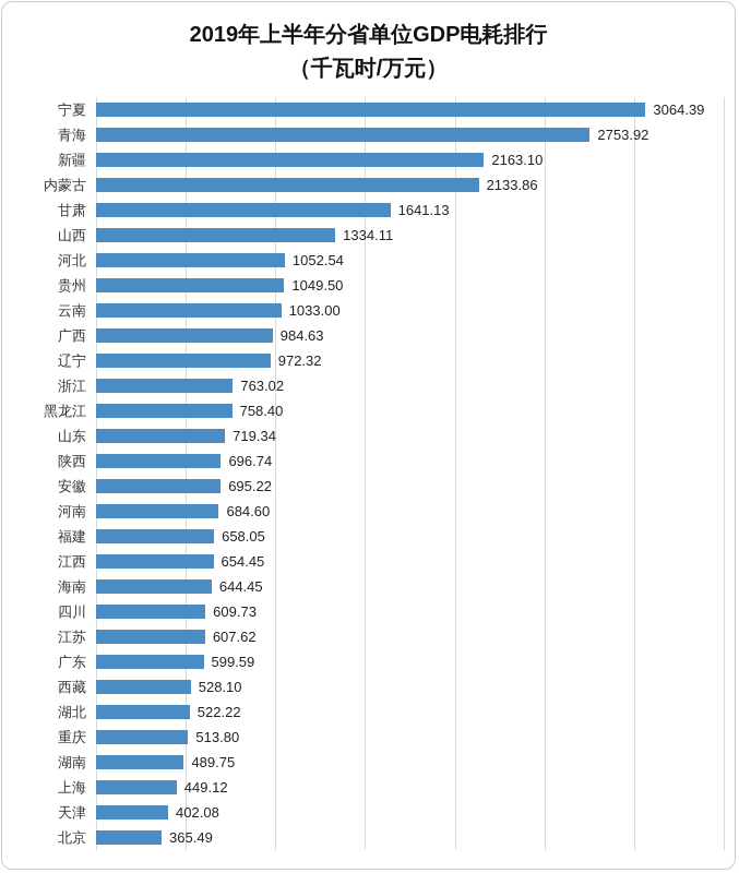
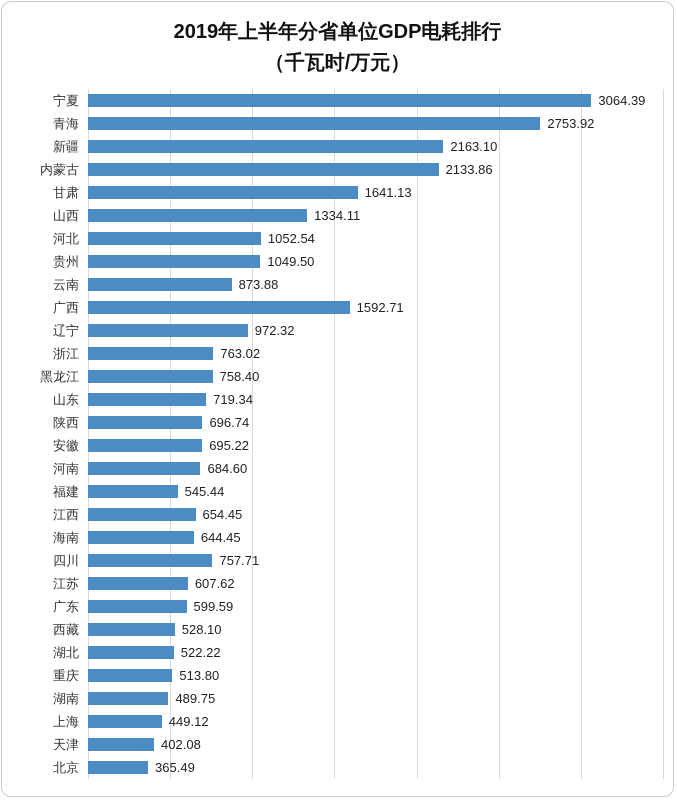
云南: 1033.00 -> 873.88
广西: 984.63 -> 1592.71
福建: 658.05 -> 545.44
四川: 609.73 -> 757.71
